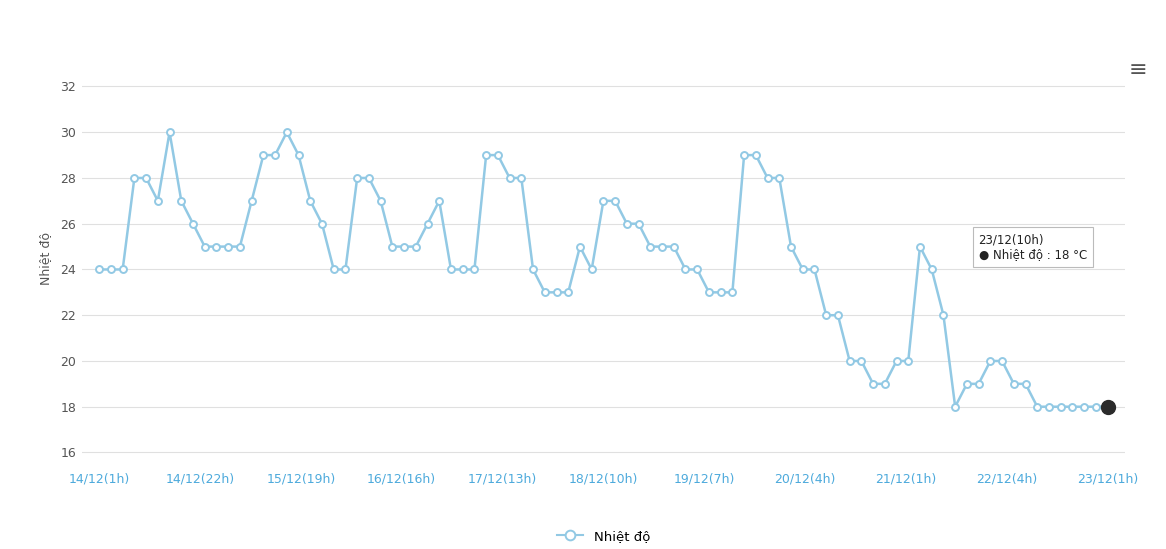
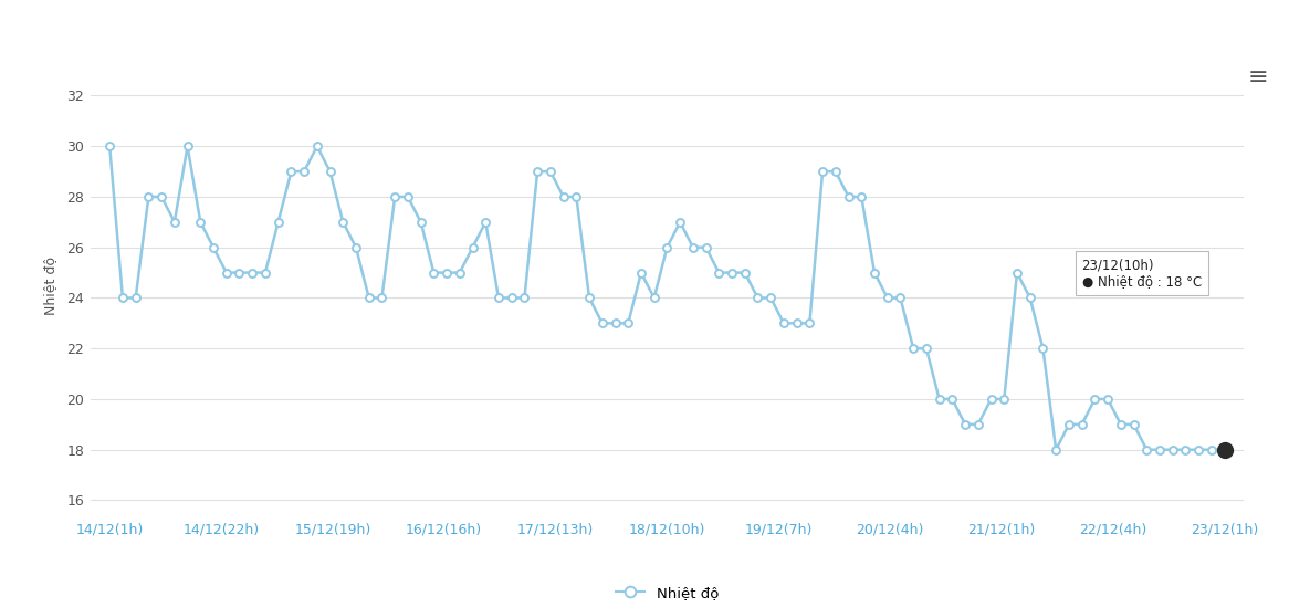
14/12(1h): 24 -> 30
18/12(10h): 27 -> 26
